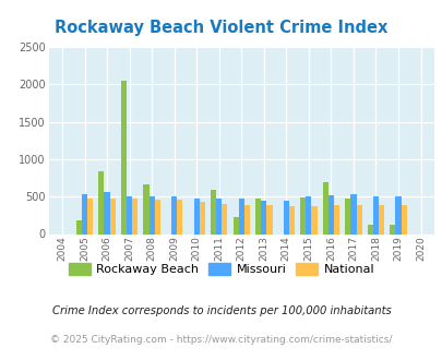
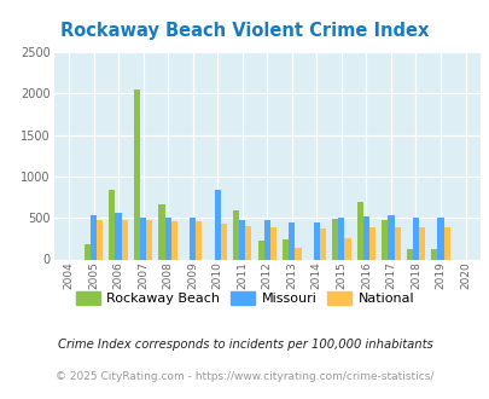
Missouri/2010: 480 -> 840
Rockaway Beach/2013: 480 -> 240
National/2013: 380 -> 140
National/2015: 370 -> 260
